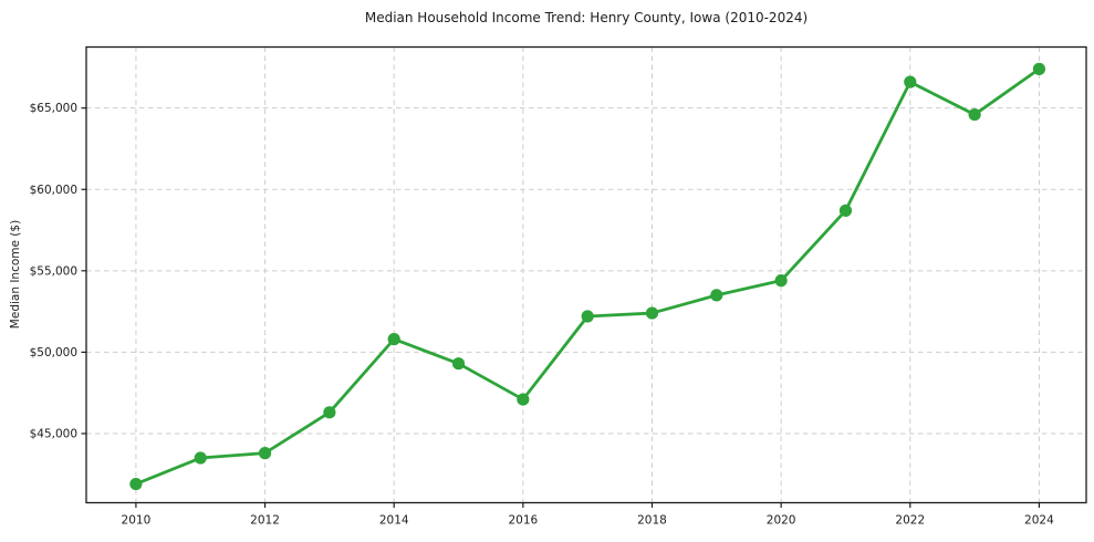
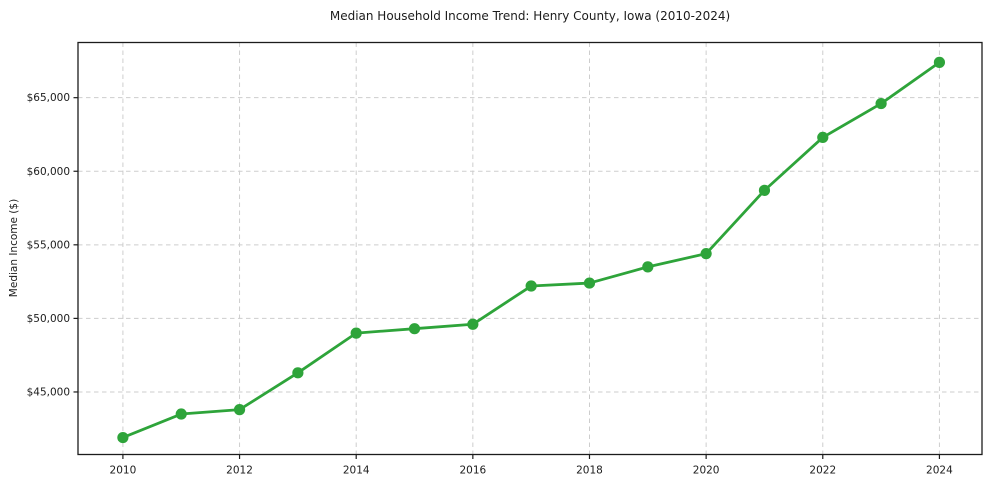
2014: $50800 -> $49000
2016: $47100 -> $49600
2022: $66600 -> $62300
